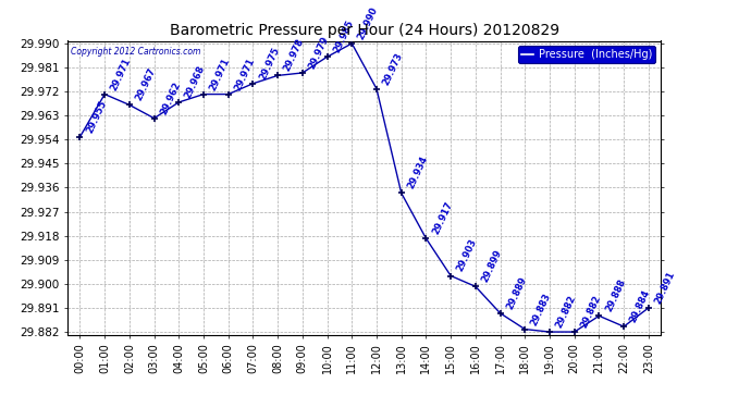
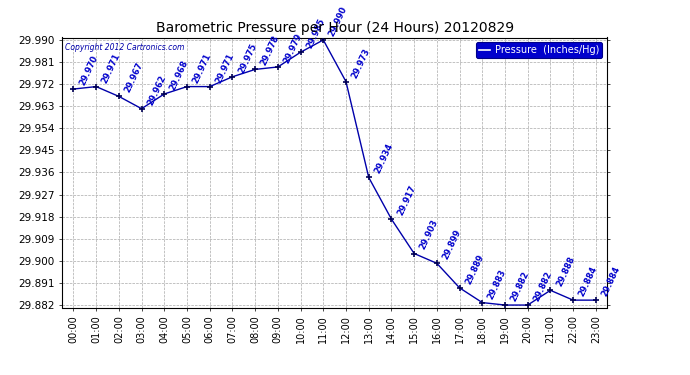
00:00: 29.955 -> 29.970
23:00: 29.891 -> 29.884
